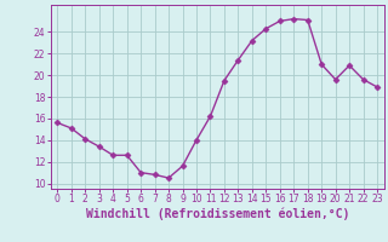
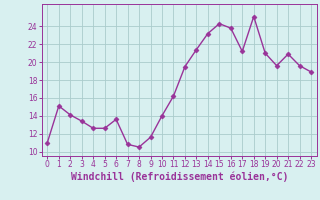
0: 15.6 -> 11.0
6: 11.0 -> 13.6
16: 25.0 -> 23.8
17: 25.2 -> 21.2
